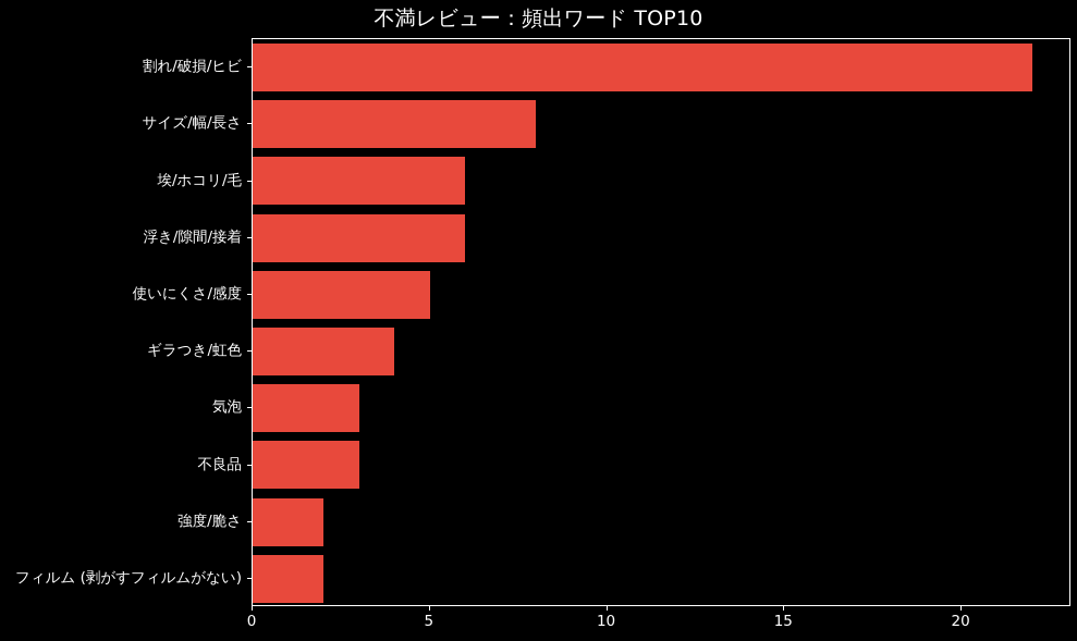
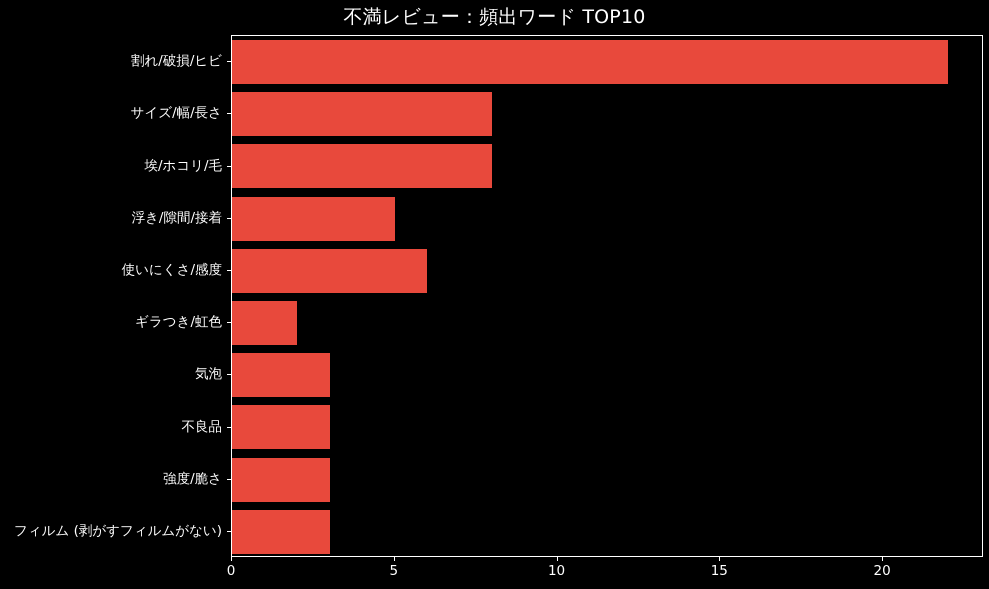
埃/ホコリ/毛: 6 -> 8
浮き/隙間/接着: 6 -> 5
使いにくさ/感度: 5 -> 6
ギラつき/虹色: 4 -> 2
強度/脆さ: 2 -> 3
フィルム (剥がすフィルムがない): 2 -> 3
